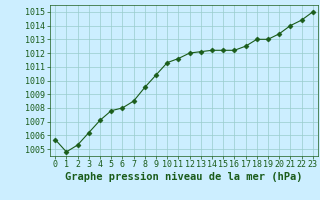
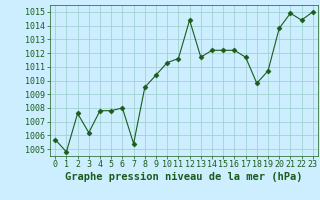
2: 1005.3 -> 1007.6
4: 1007.1 -> 1007.8
7: 1008.5 -> 1005.4
12: 1012.0 -> 1014.4
13: 1012.1 -> 1011.7
17: 1012.5 -> 1011.7
18: 1013.0 -> 1009.8
19: 1013.0 -> 1010.7
20: 1013.4 -> 1013.8
21: 1014.0 -> 1014.9
